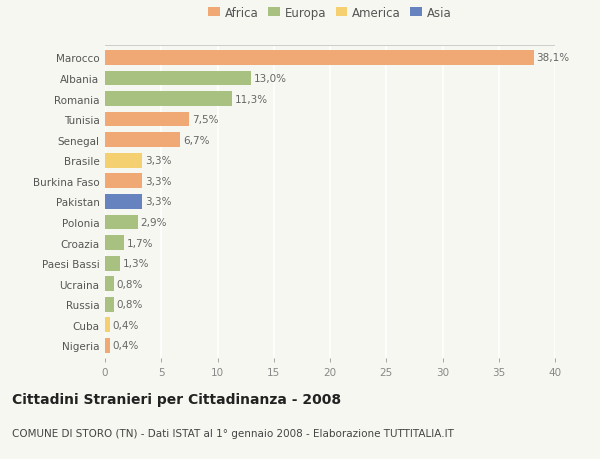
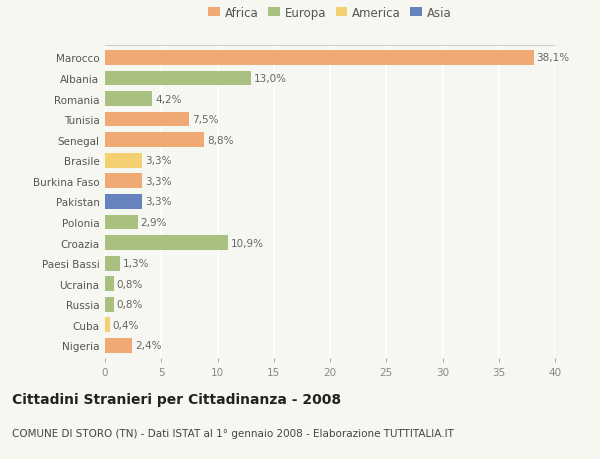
Romania: 11,3% -> 4,2%
Senegal: 6,7% -> 8,8%
Croazia: 1,7% -> 10,9%
Nigeria: 0,4% -> 2,4%
